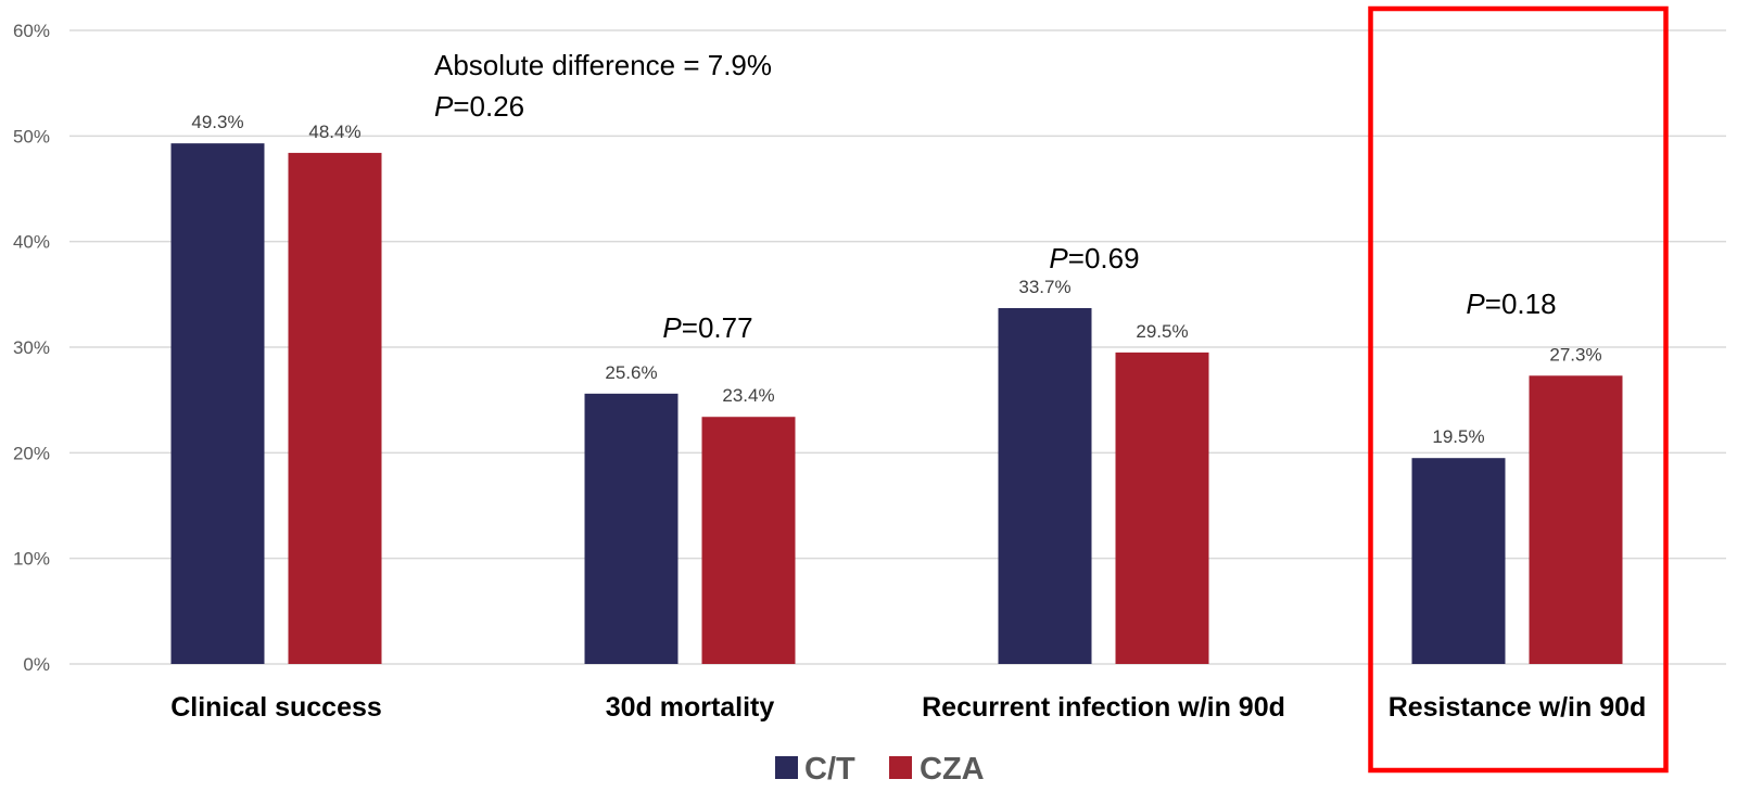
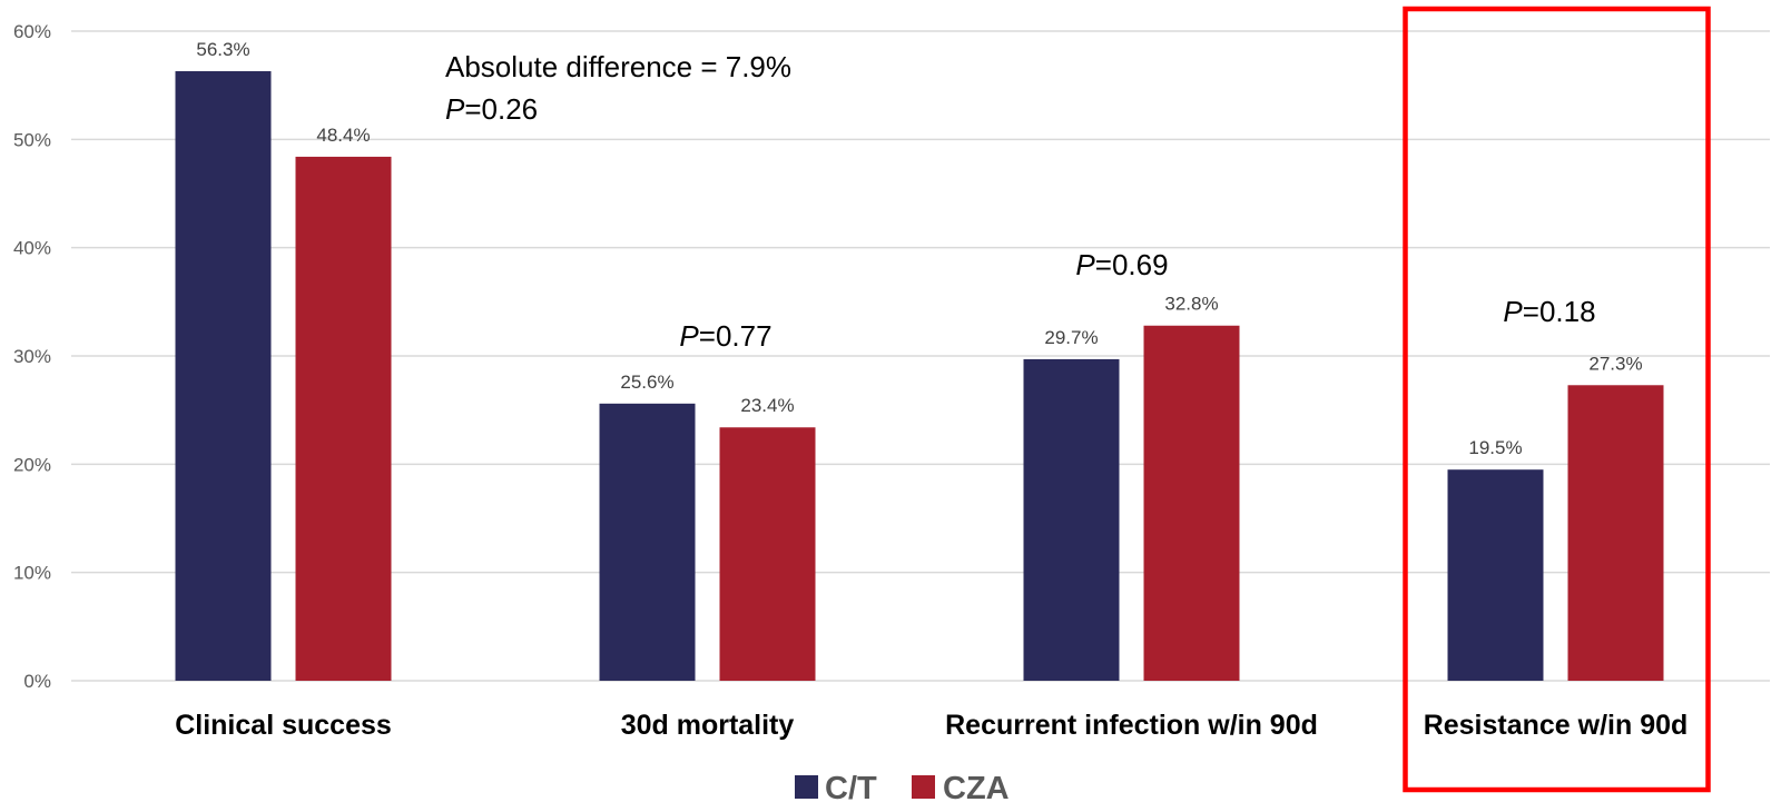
C/T/Clinical success: 49.3% -> 56.3%
C/T/Recurrent infection w/in 90d: 33.7% -> 29.7%
CZA/Recurrent infection w/in 90d: 29.5% -> 32.8%
